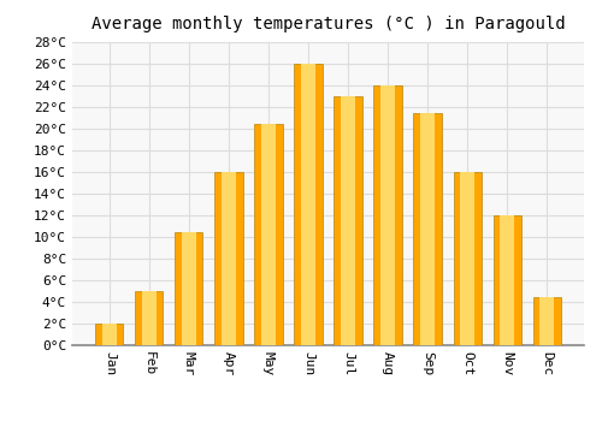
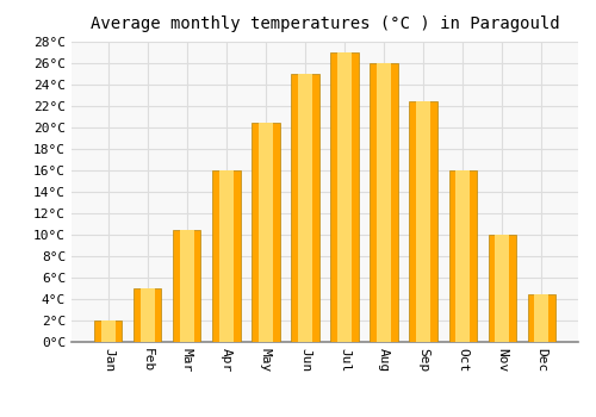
Jun: 26.0°C -> 25.0°C
Jul: 23.0°C -> 27.0°C
Aug: 24.0°C -> 26.0°C
Sep: 21.4°C -> 22.5°C
Nov: 12.0°C -> 10.0°C
